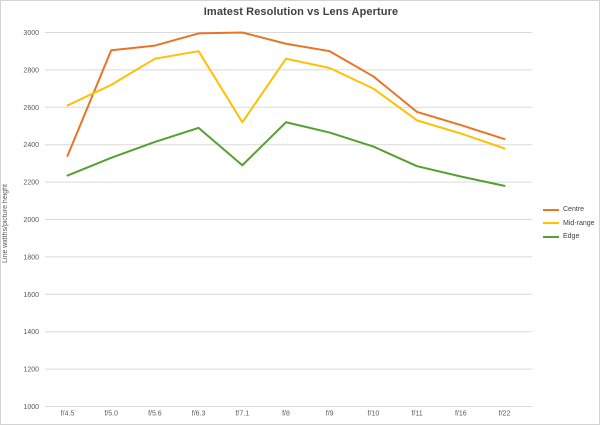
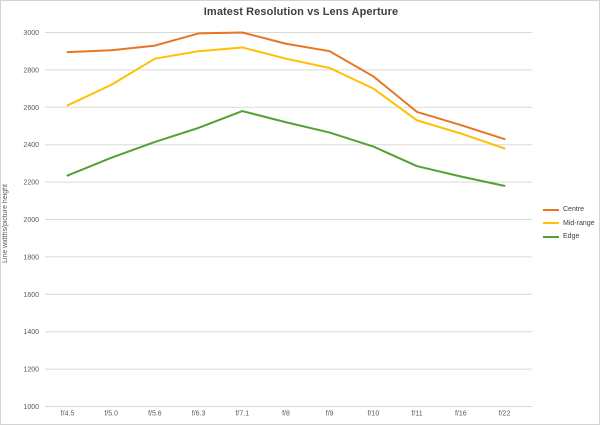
Centre/f/4.5: 2340 -> 2900
Mid-range/f/7.1: 2520 -> 2920
Edge/f/7.1: 2290 -> 2580
